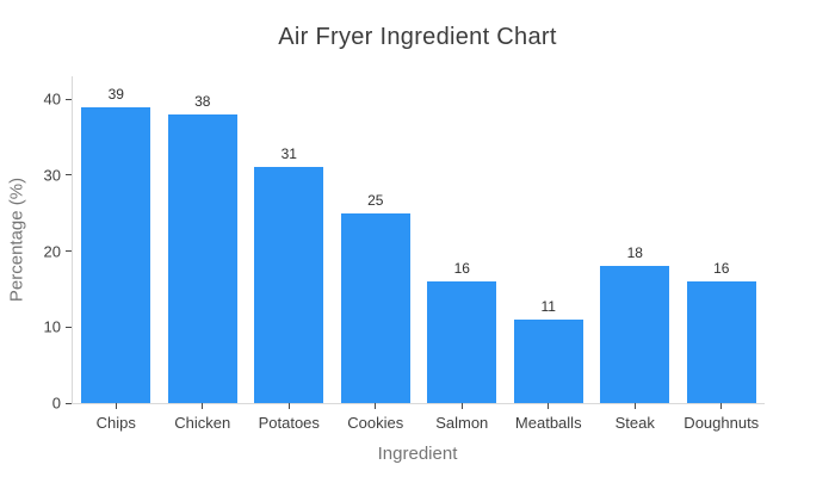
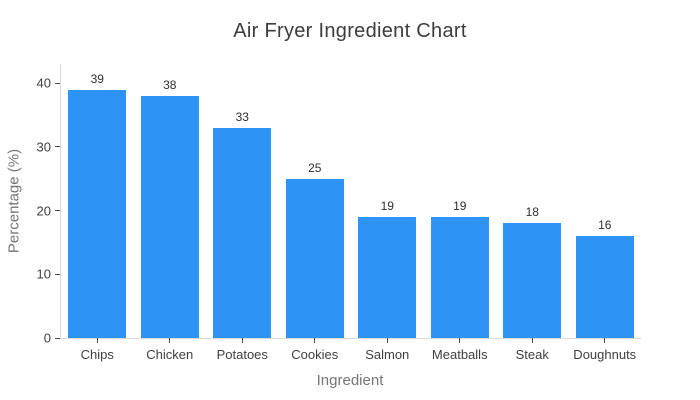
Potatoes: 31 -> 33
Salmon: 16 -> 19
Meatballs: 11 -> 19
